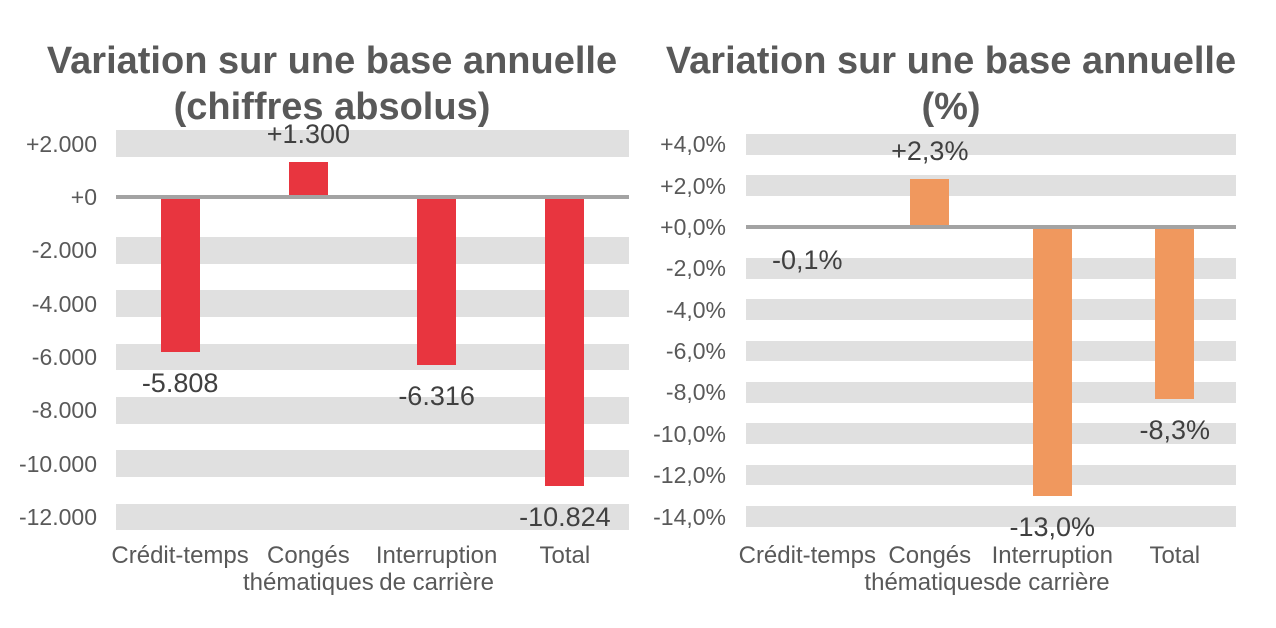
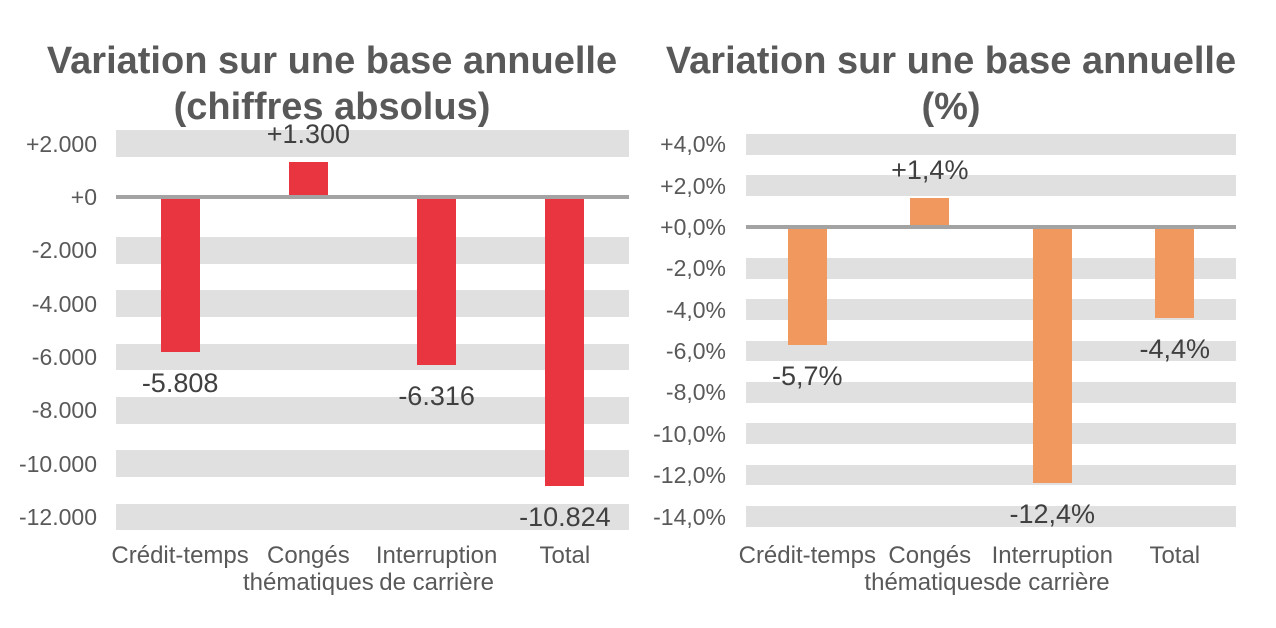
Variation sur une base annuelle (%)/Crédit-temps: -0,1% -> -5,7%
Variation sur une base annuelle (%)/Congés thématiques: +2,3% -> +1,4%
Variation sur une base annuelle (%)/Interruption de carrière: -13,0% -> -12,4%
Variation sur une base annuelle (%)/Total: -8,3% -> -4,4%
